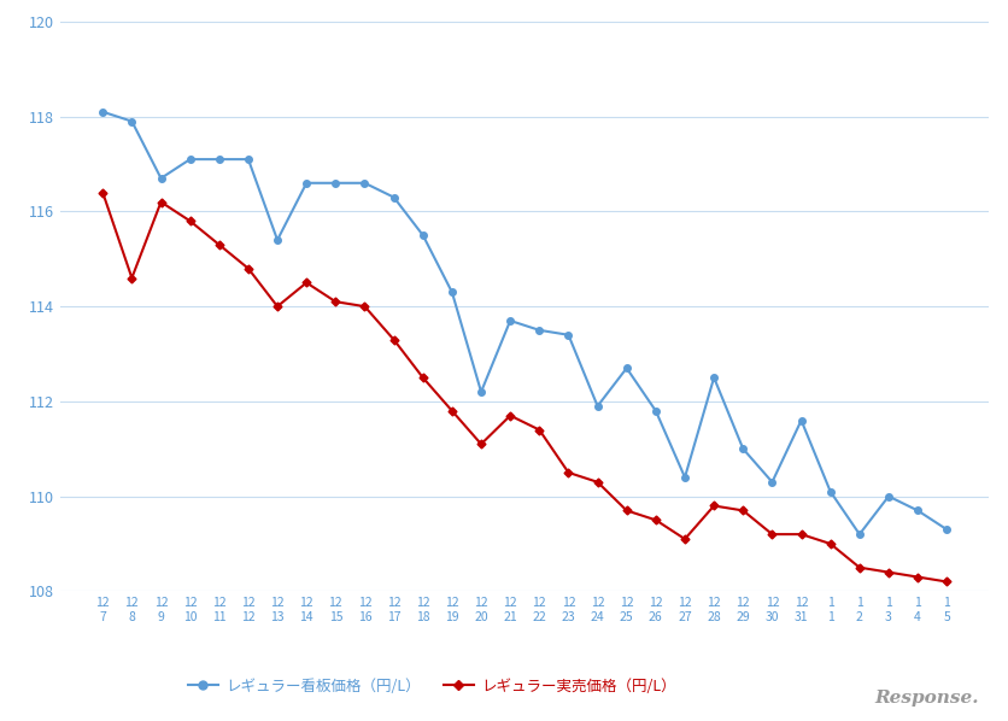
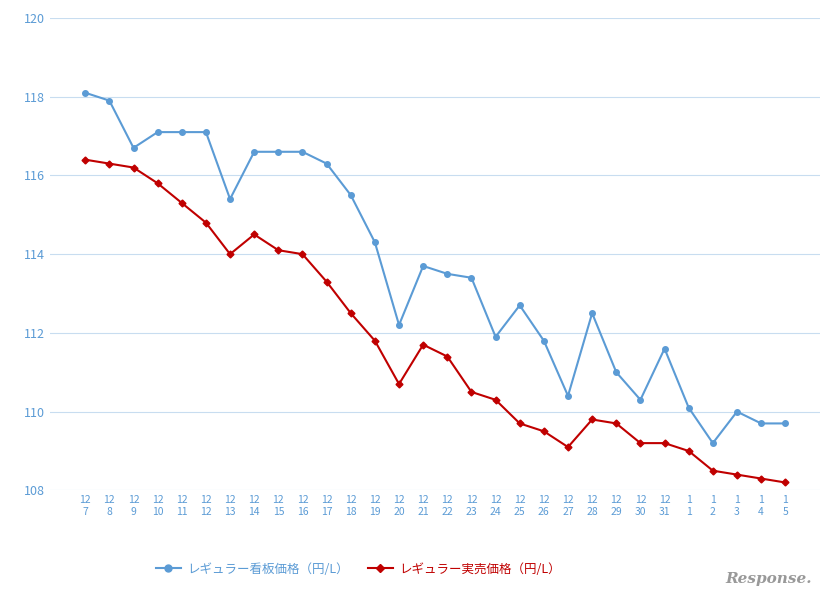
レギュラー実売価格（円/L）/12 8: 114.6 -> 116.3
レギュラー実売価格（円/L）/12 20: 111.1 -> 110.7
レギュラー看板価格（円/L）/1 5: 109.3 -> 109.7
